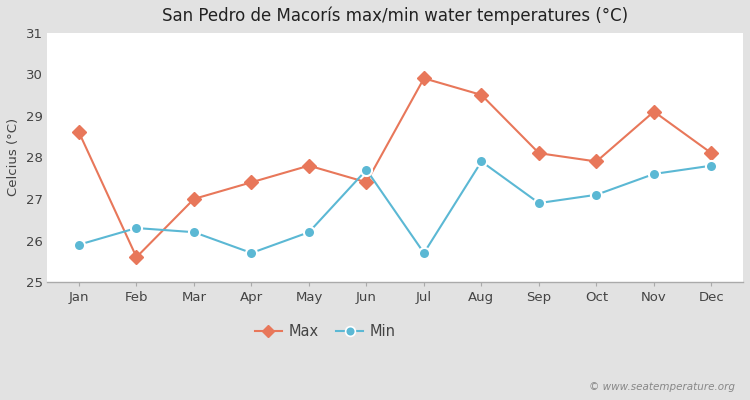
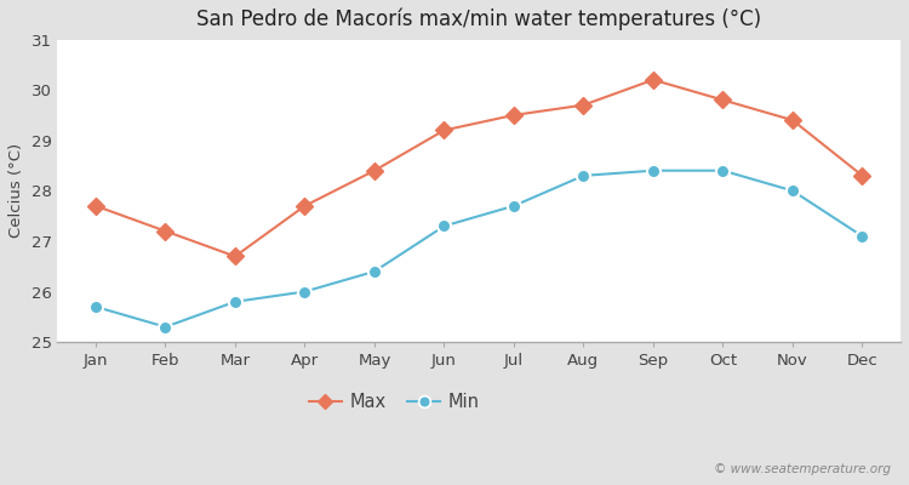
Max/Jan: 28.6 -> 27.7
Min/Jan: 25.9 -> 25.7
Max/Feb: 25.6 -> 27.2
Min/Feb: 26.3 -> 25.3
Max/Mar: 27.0 -> 26.7
Min/Mar: 26.2 -> 25.8
Max/Apr: 27.4 -> 27.7
Min/Apr: 25.7 -> 26.0
Max/May: 27.8 -> 28.4
Min/May: 26.2 -> 26.4
Max/Jun: 27.4 -> 29.2
Min/Jun: 27.7 -> 27.3
Max/Jul: 29.9 -> 29.5
Min/Jul: 25.7 -> 27.7
Max/Aug: 29.5 -> 29.7
Min/Aug: 27.9 -> 28.3
Max/Sep: 28.1 -> 30.2
Min/Sep: 26.9 -> 28.4
Max/Oct: 27.9 -> 29.8
Min/Oct: 27.1 -> 28.4
Max/Nov: 29.1 -> 29.4
Min/Nov: 27.6 -> 28.0
Max/Dec: 28.1 -> 28.3
Min/Dec: 27.8 -> 27.1
